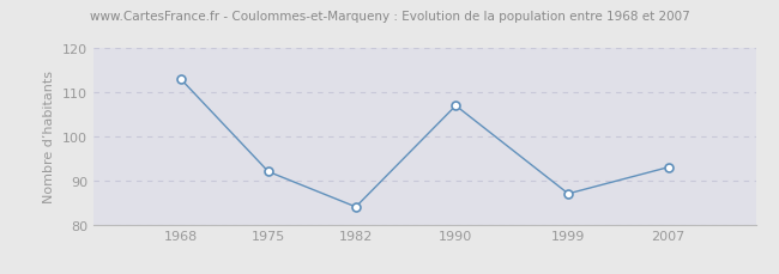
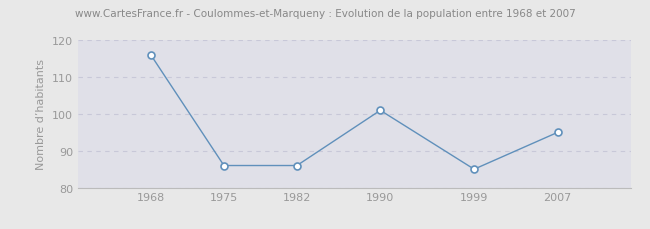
1968: 113 -> 116
1975: 92 -> 86
1982: 84 -> 86
1990: 107 -> 101
1999: 87 -> 85
2007: 93 -> 95
